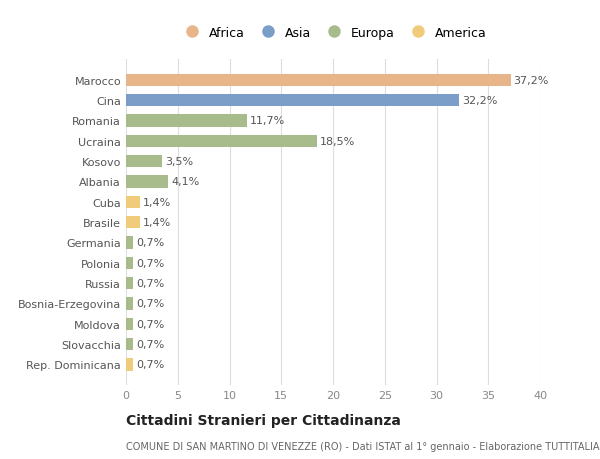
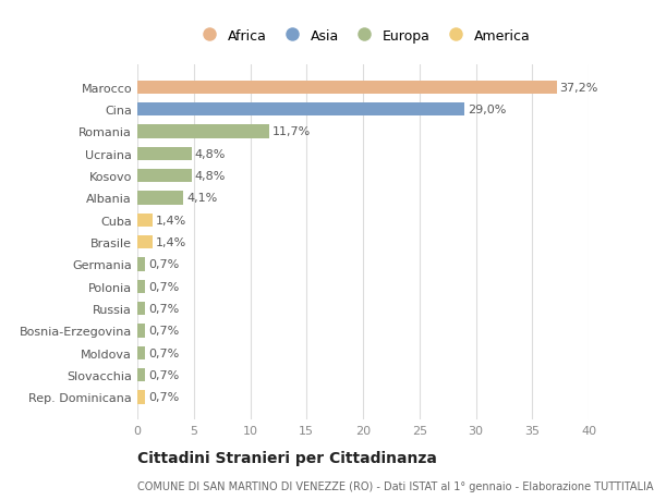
Cina: 32,2% -> 29,0%
Ucraina: 18,5% -> 4,8%
Kosovo: 3,5% -> 4,8%
